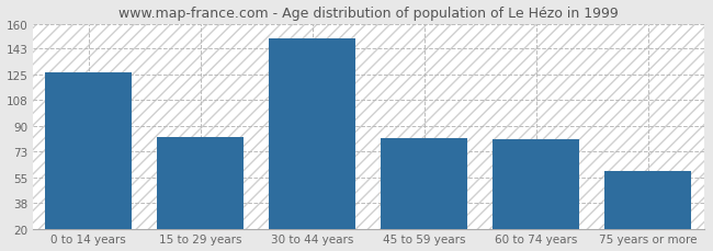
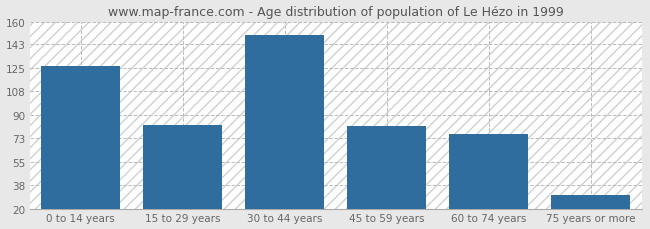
60 to 74 years: 81 -> 76
75 years or more: 60 -> 31
